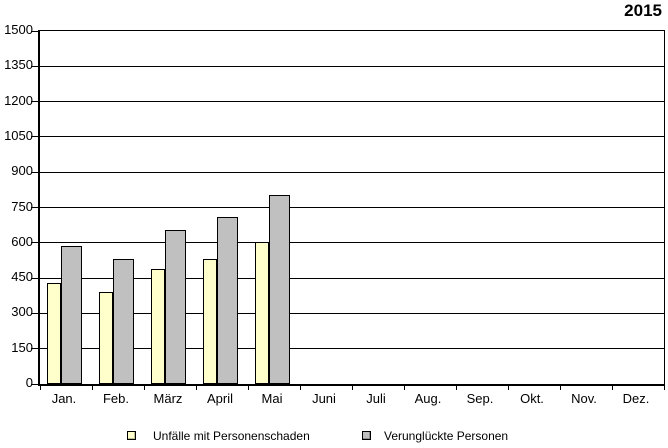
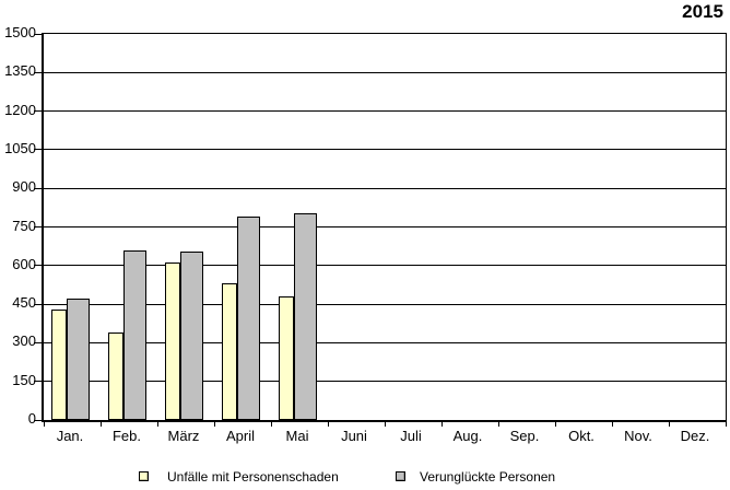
Verunglückte Personen/Jan.: 580 -> 470
Unfälle mit Personenschaden/Feb.: 390 -> 340
Verunglückte Personen/Feb.: 530 -> 660
Unfälle mit Personenschaden/März: 490 -> 610
Verunglückte Personen/April: 710 -> 790
Unfälle mit Personenschaden/Mai: 600 -> 480
